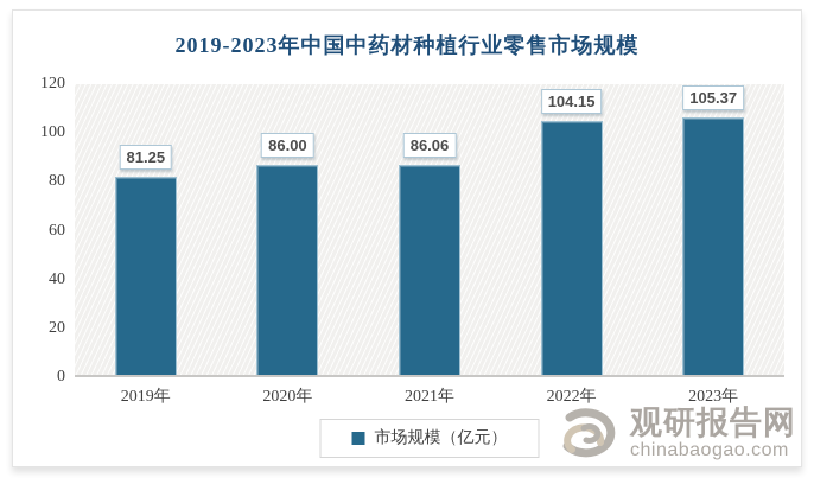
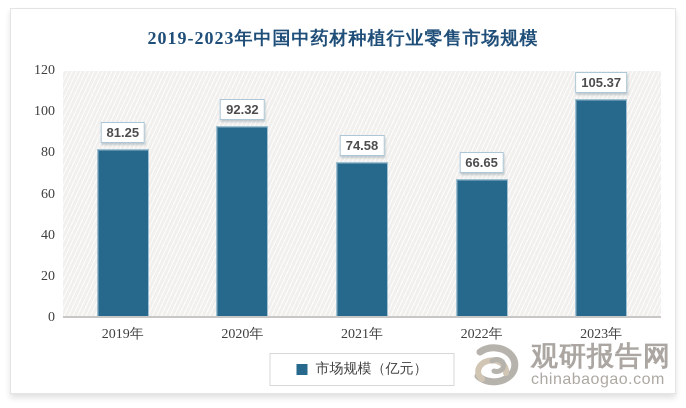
2020年: 86.00 -> 92.32
2021年: 86.06 -> 74.58
2022年: 104.15 -> 66.65
